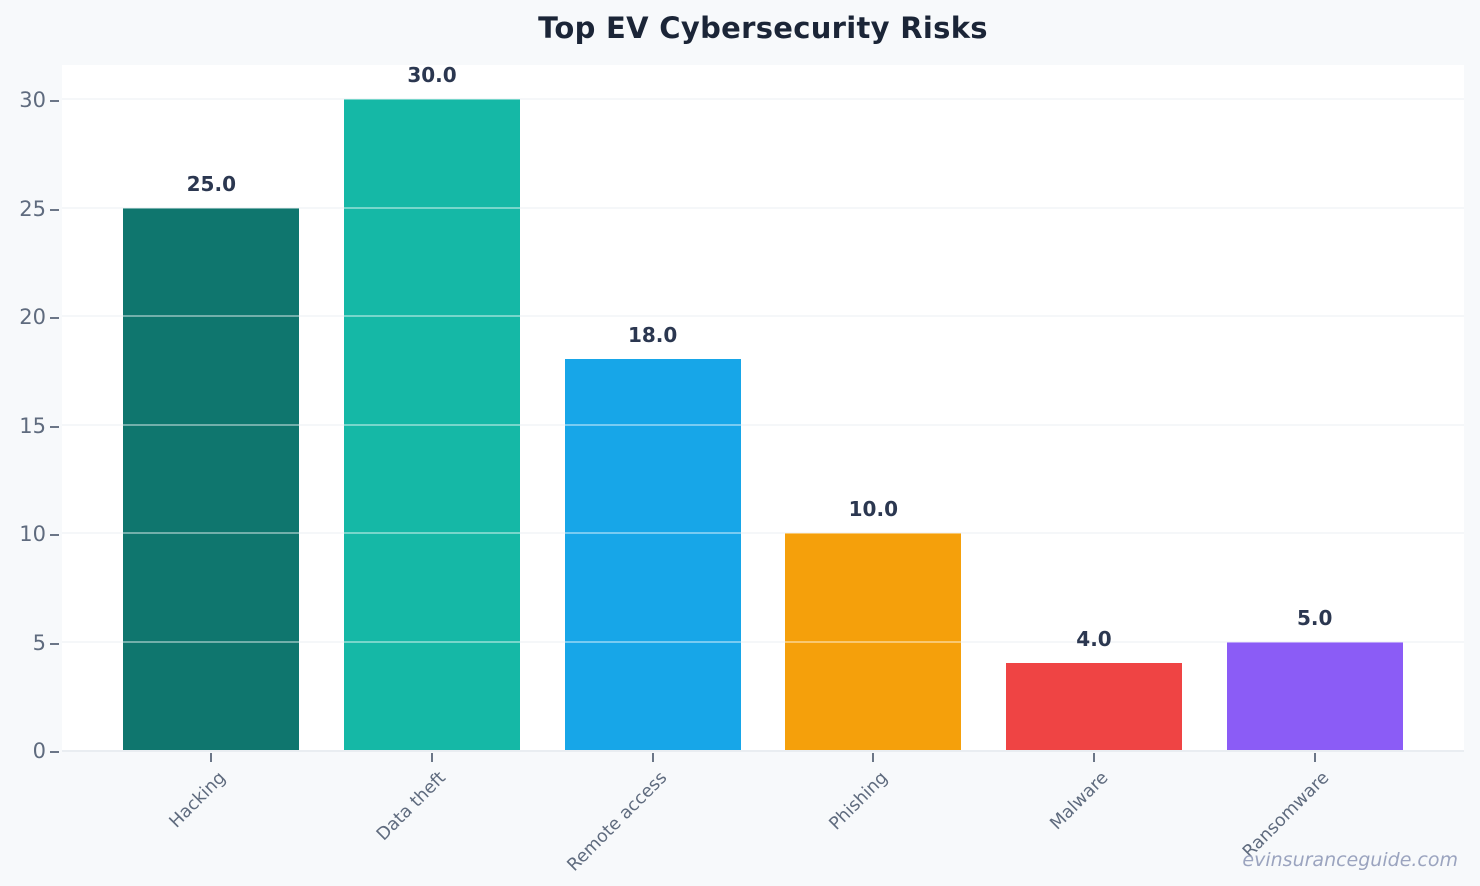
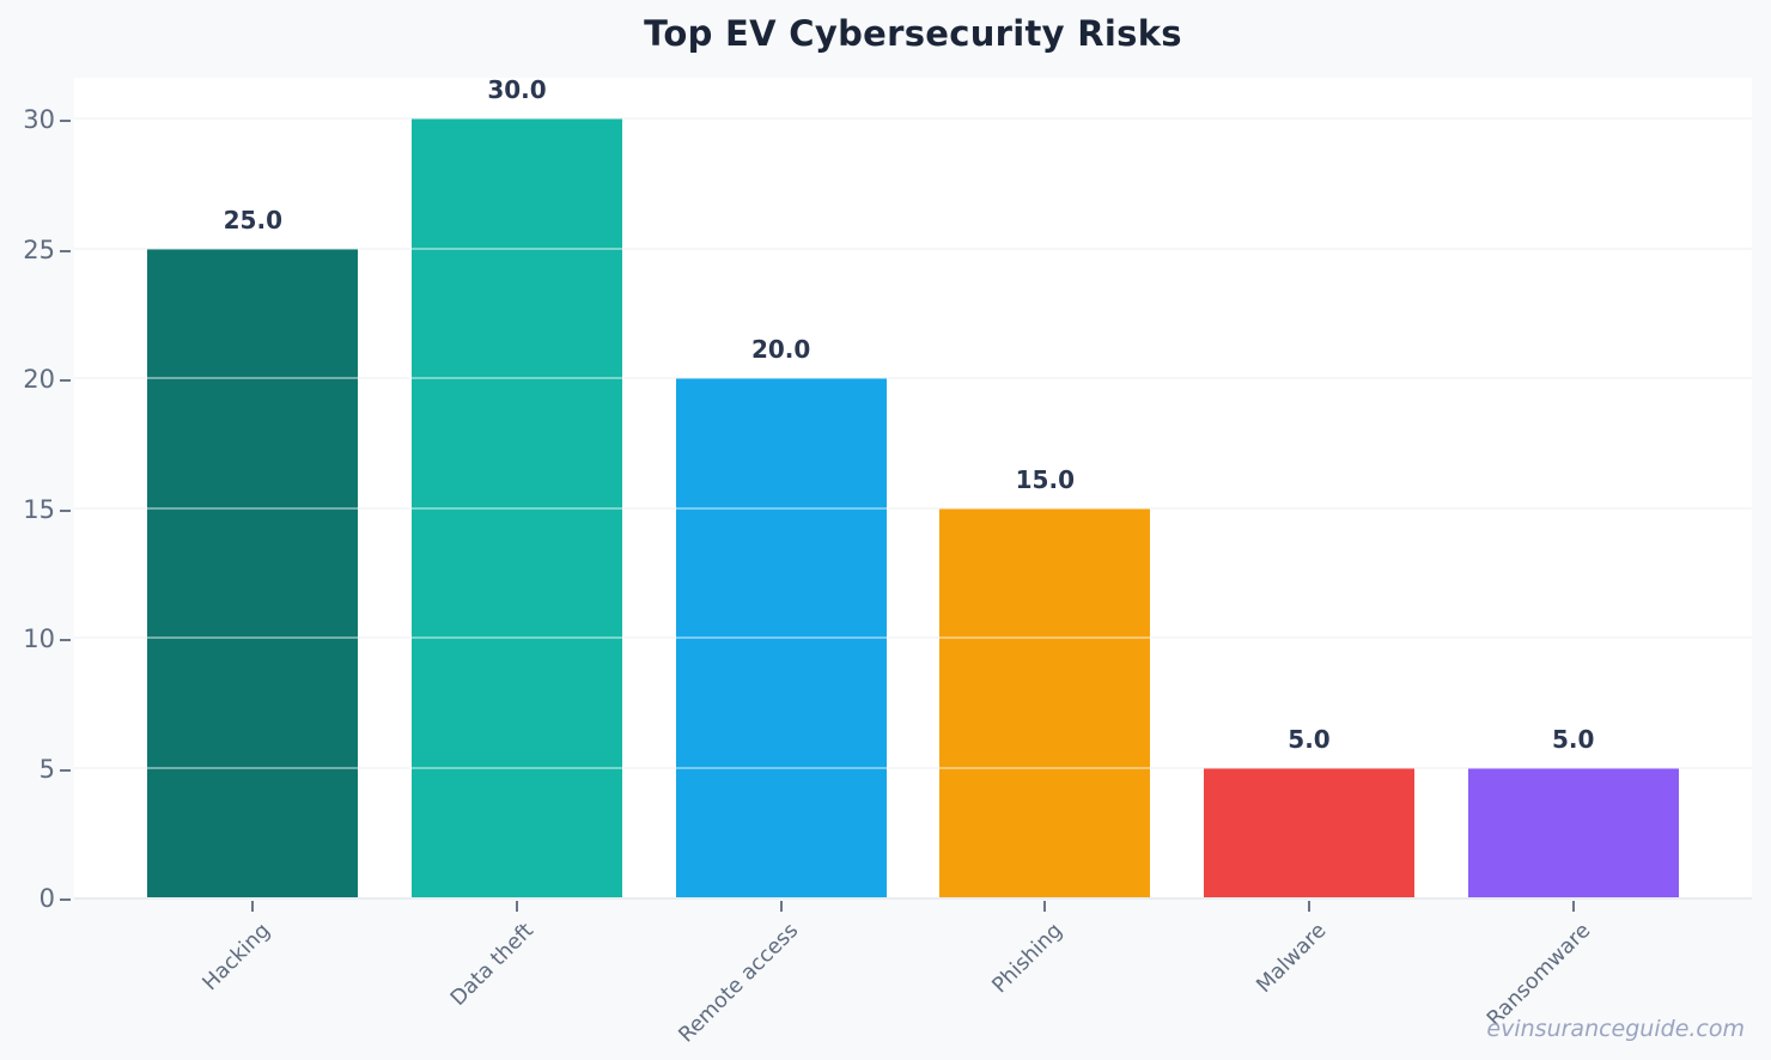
Remote access: 18.0 -> 20.0
Phishing: 10.0 -> 15.0
Malware: 4.0 -> 5.0
